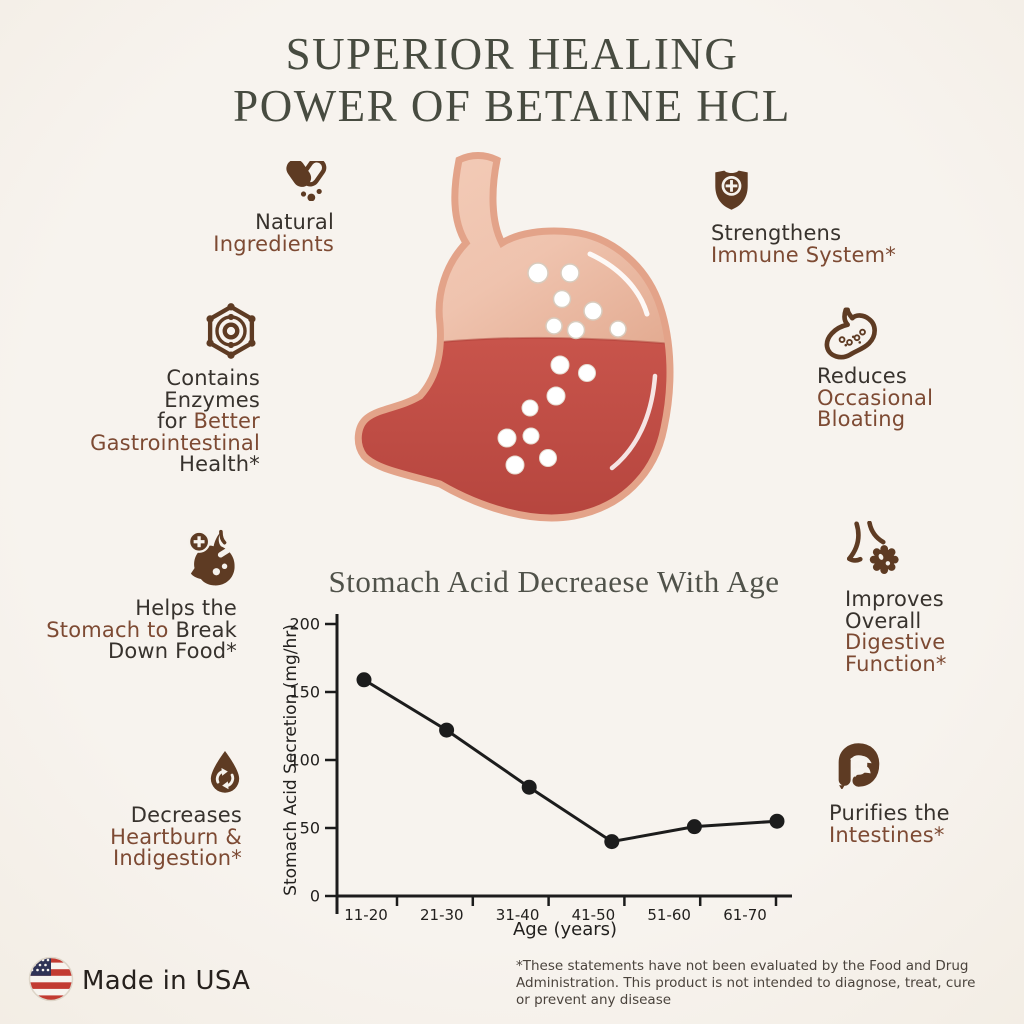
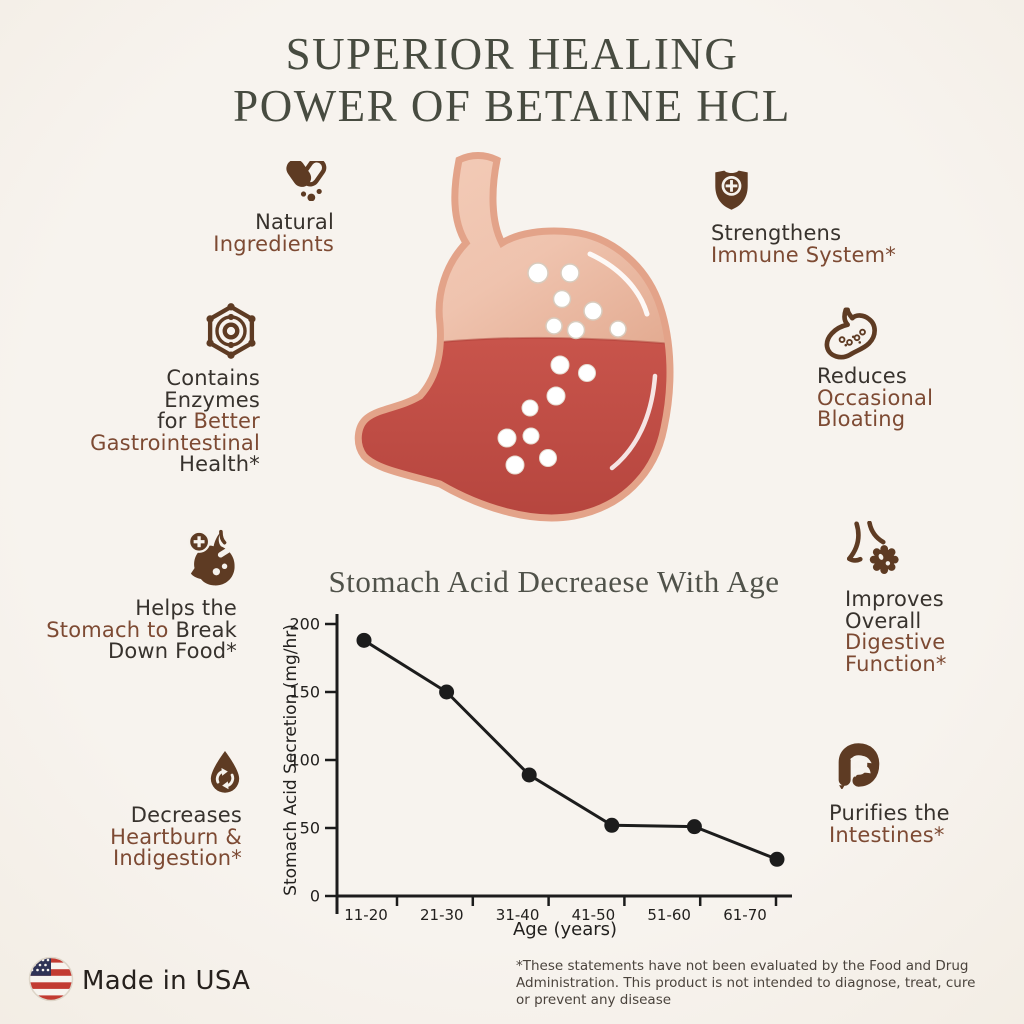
11-20: 159 -> 188
21-30: 122 -> 150
31-40: 80 -> 89
41-50: 40 -> 52
61-70: 55 -> 27
